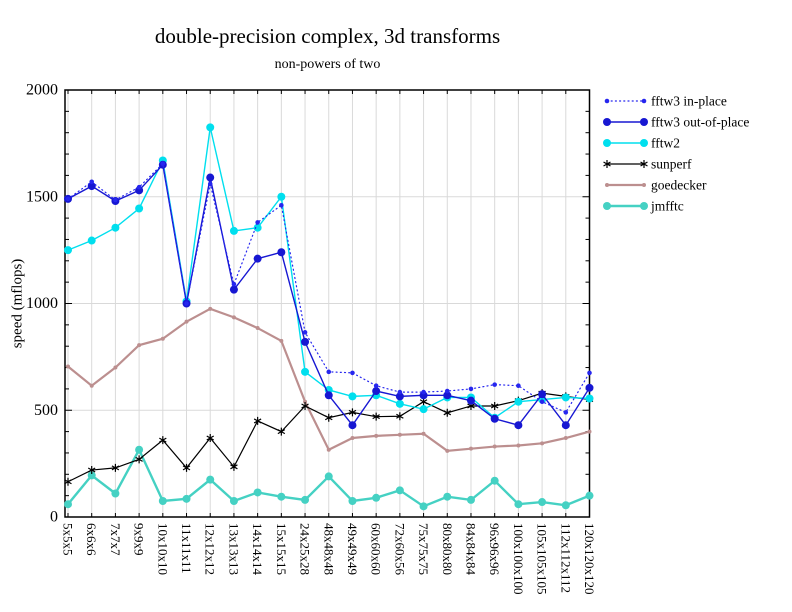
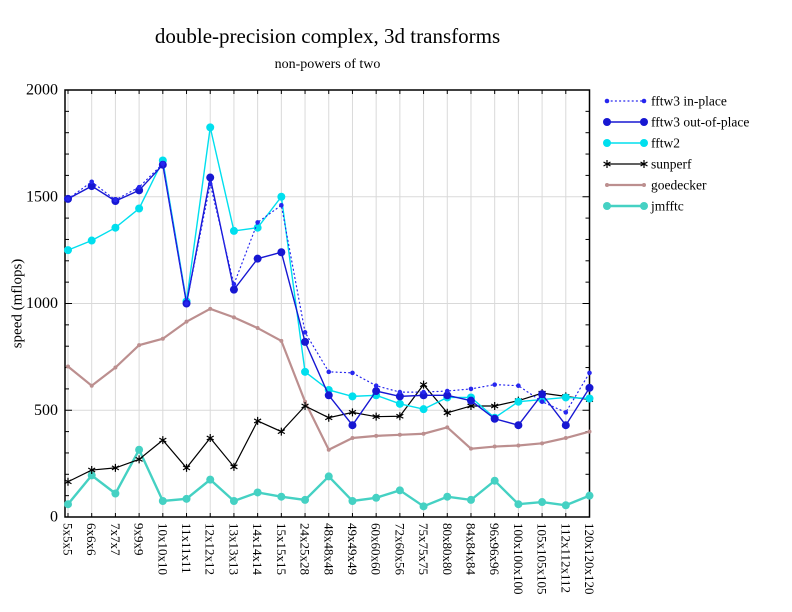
sunperf/75x75x75: 540 -> 620
goedecker/80x80x80: 310 -> 420
